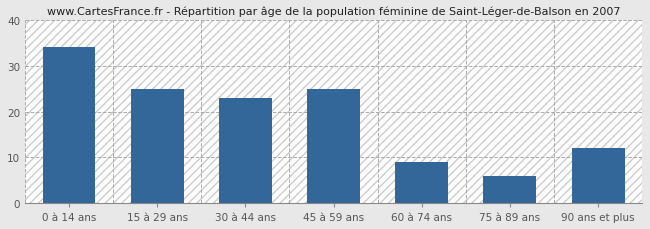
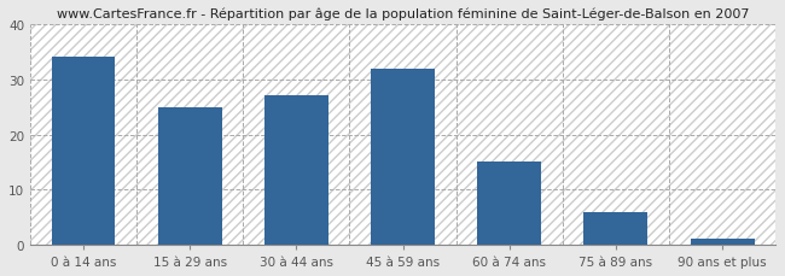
30 à 44 ans: 23 -> 27
45 à 59 ans: 25 -> 32
60 à 74 ans: 9 -> 15
90 ans et plus: 12 -> 1
